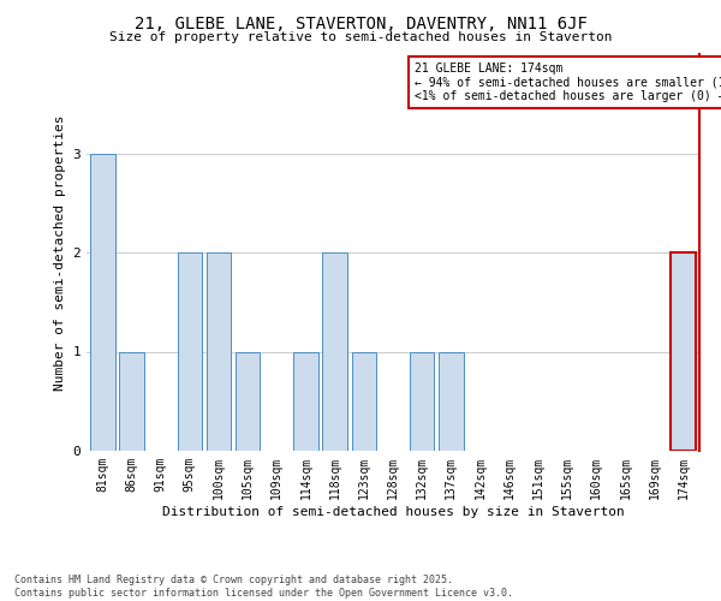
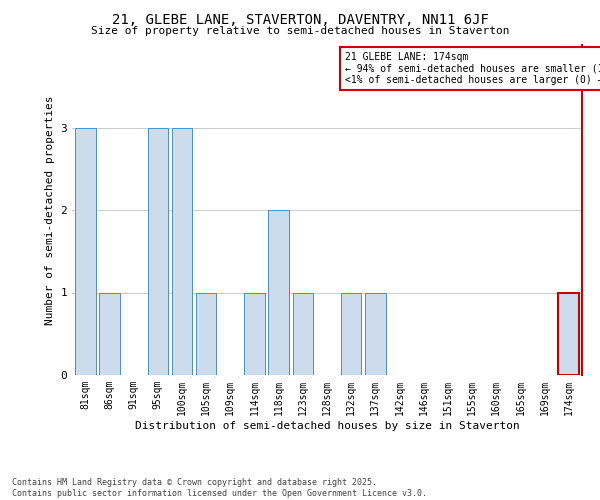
95sqm: 2 -> 3
100sqm: 2 -> 3
174sqm: 2 -> 1
